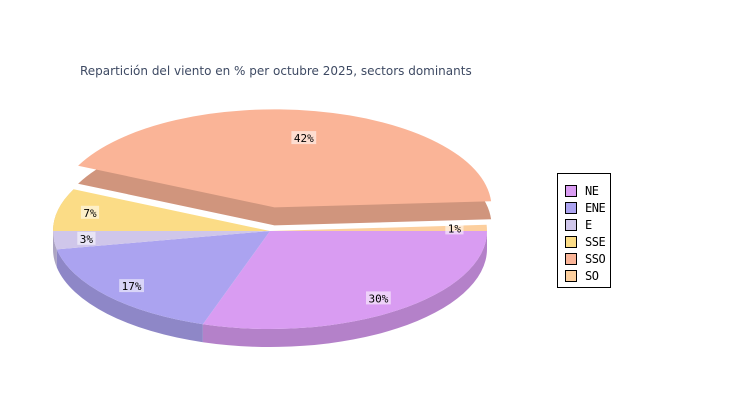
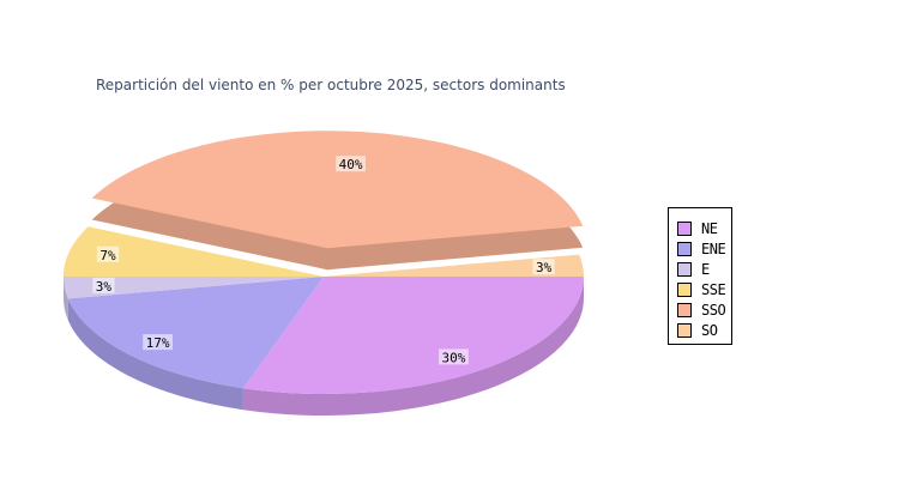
SSO: 42% -> 40%
SO: 1% -> 3%
